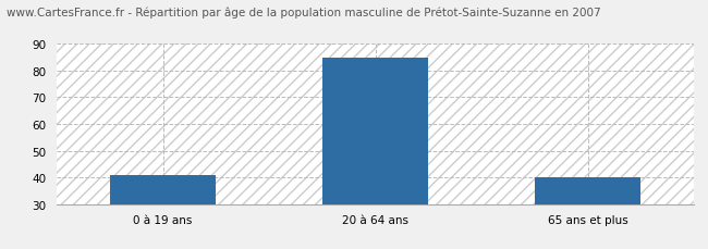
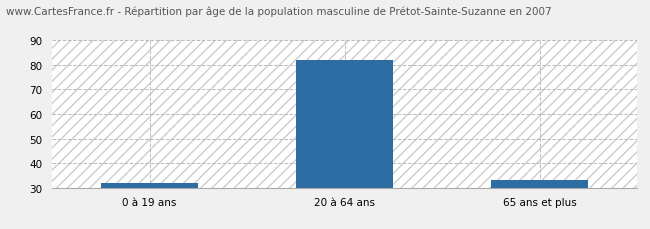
0 à 19 ans: 41 -> 32
20 à 64 ans: 85 -> 82
65 ans et plus: 40 -> 33
